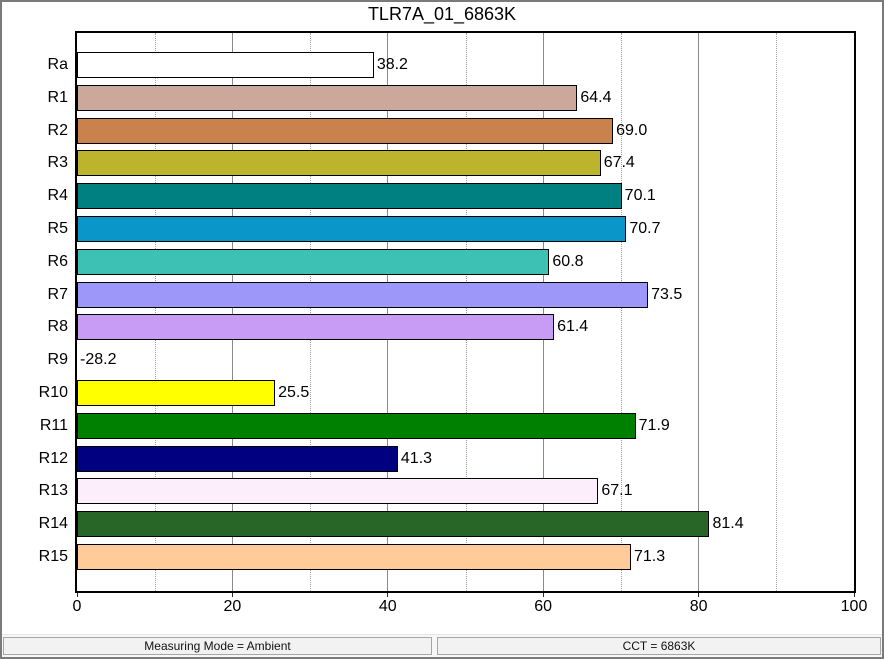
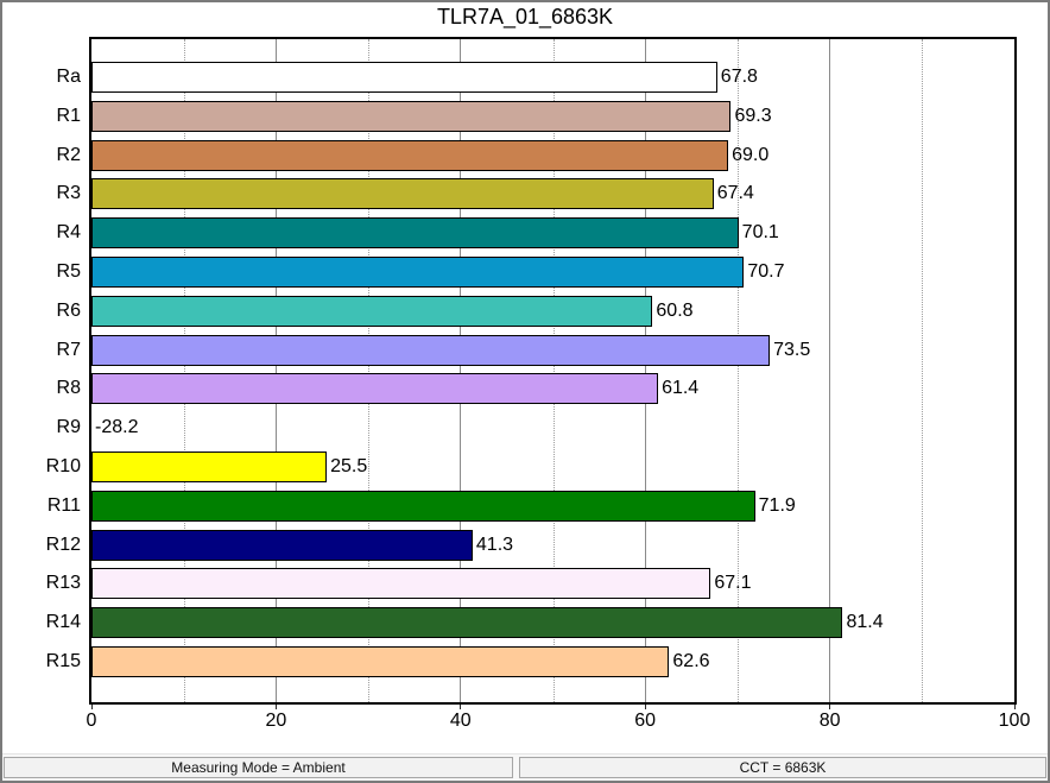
Ra: 38.2 -> 67.8
R1: 64.4 -> 69.3
R15: 71.3 -> 62.6
